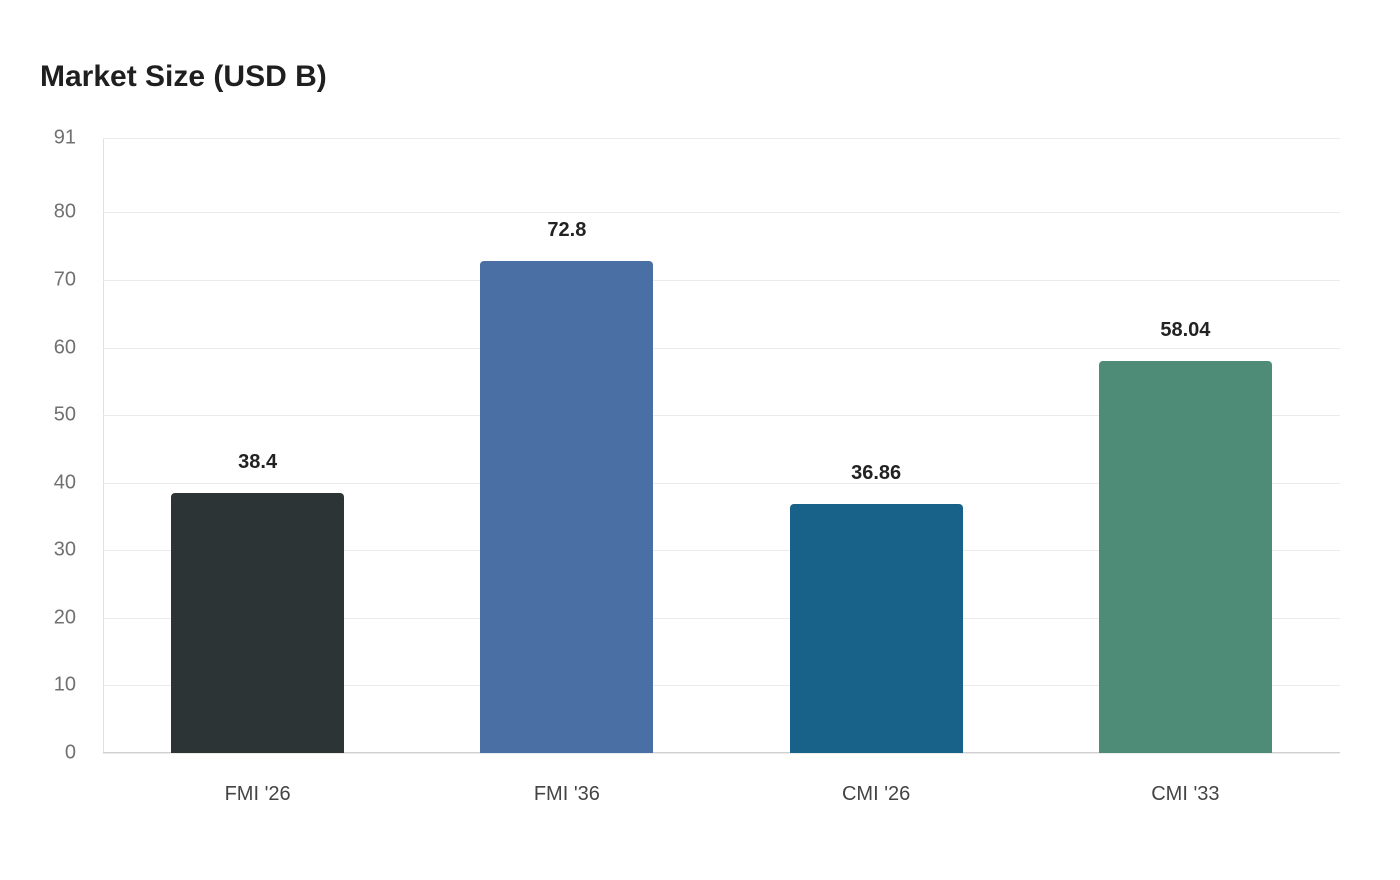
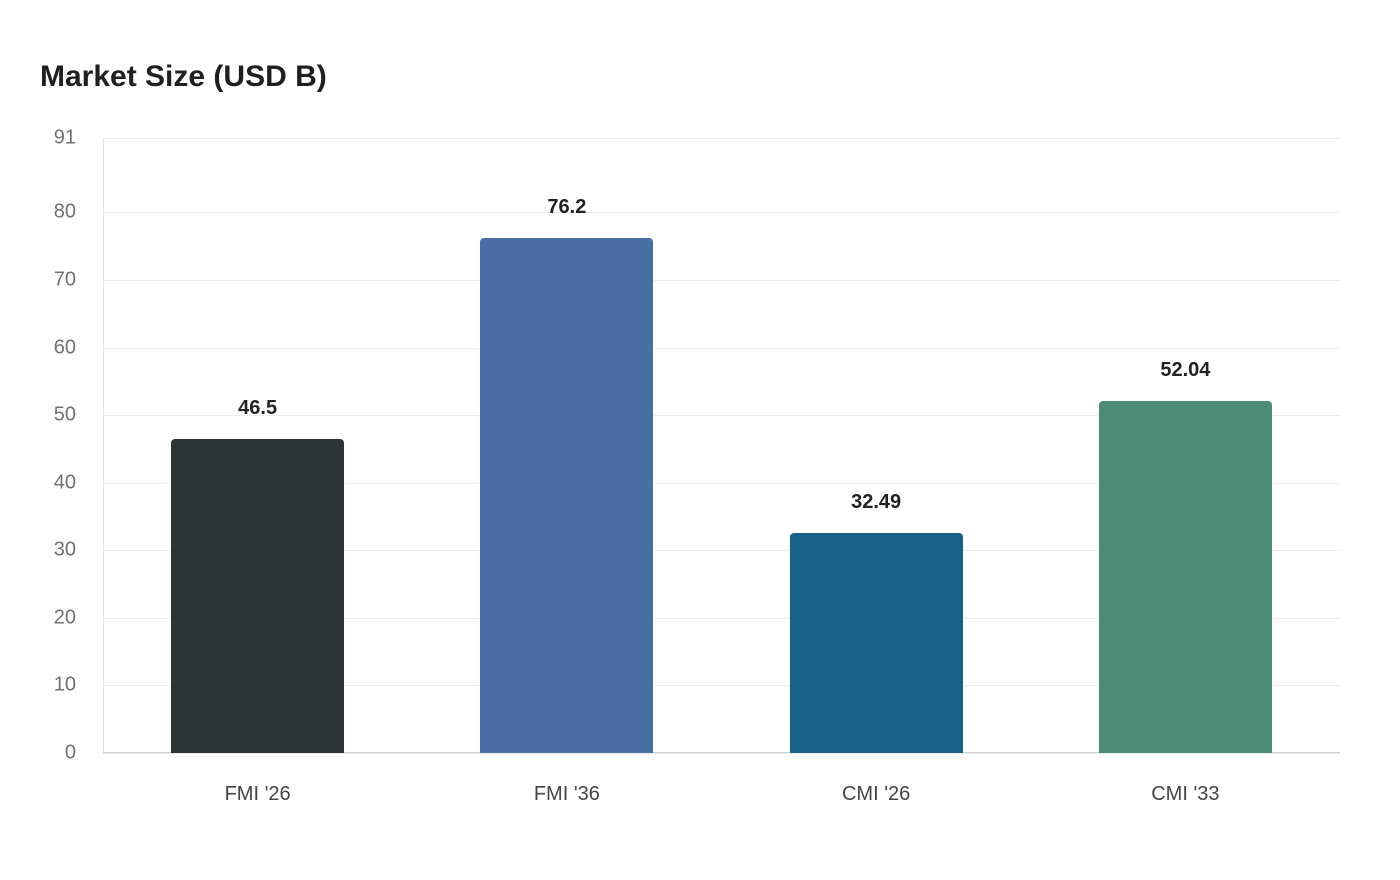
FMI '26: 38.4 -> 46.5
FMI '36: 72.8 -> 76.2
CMI '26: 36.86 -> 32.49
CMI '33: 58.04 -> 52.04
